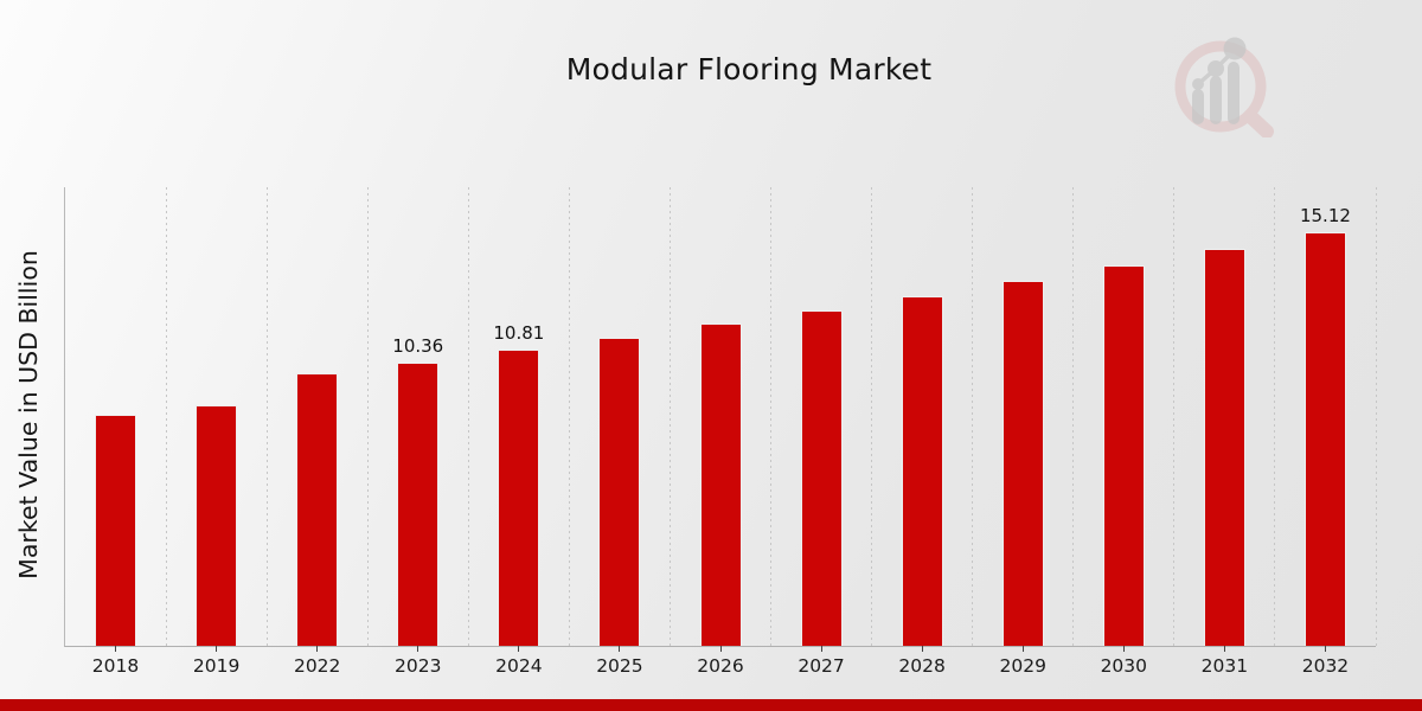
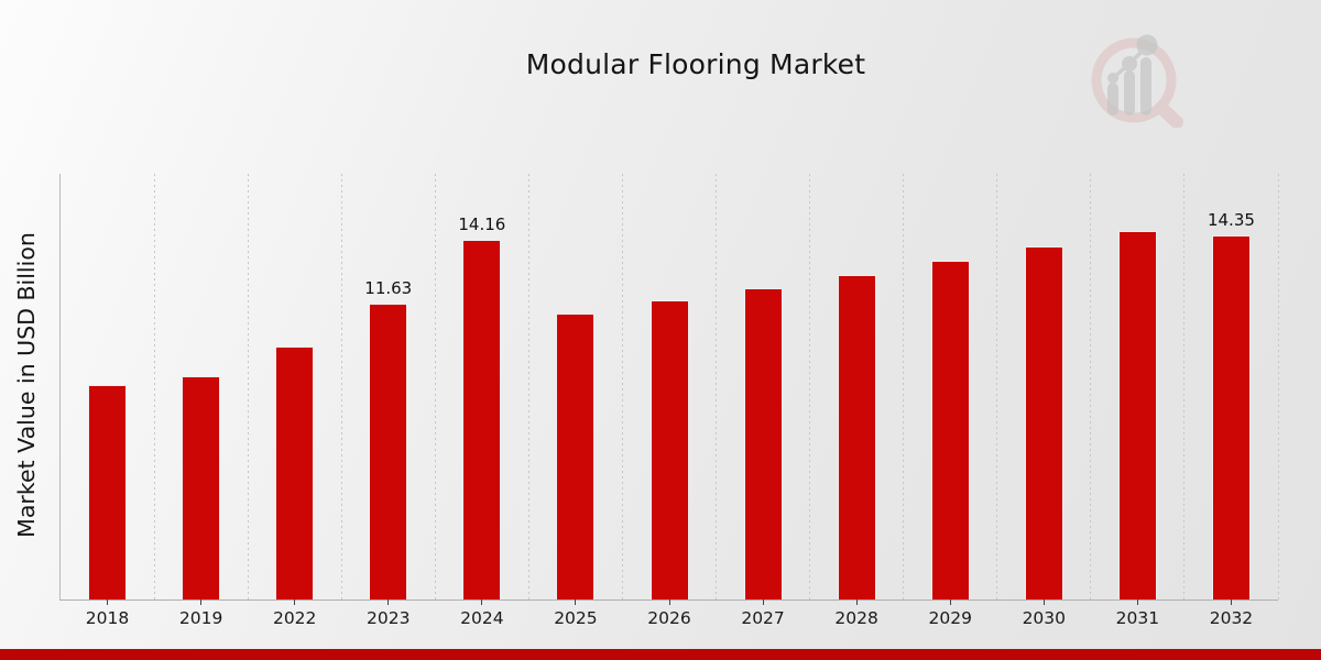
2023: 10.36 -> 11.63
2024: 10.81 -> 14.16
2032: 15.12 -> 14.35
